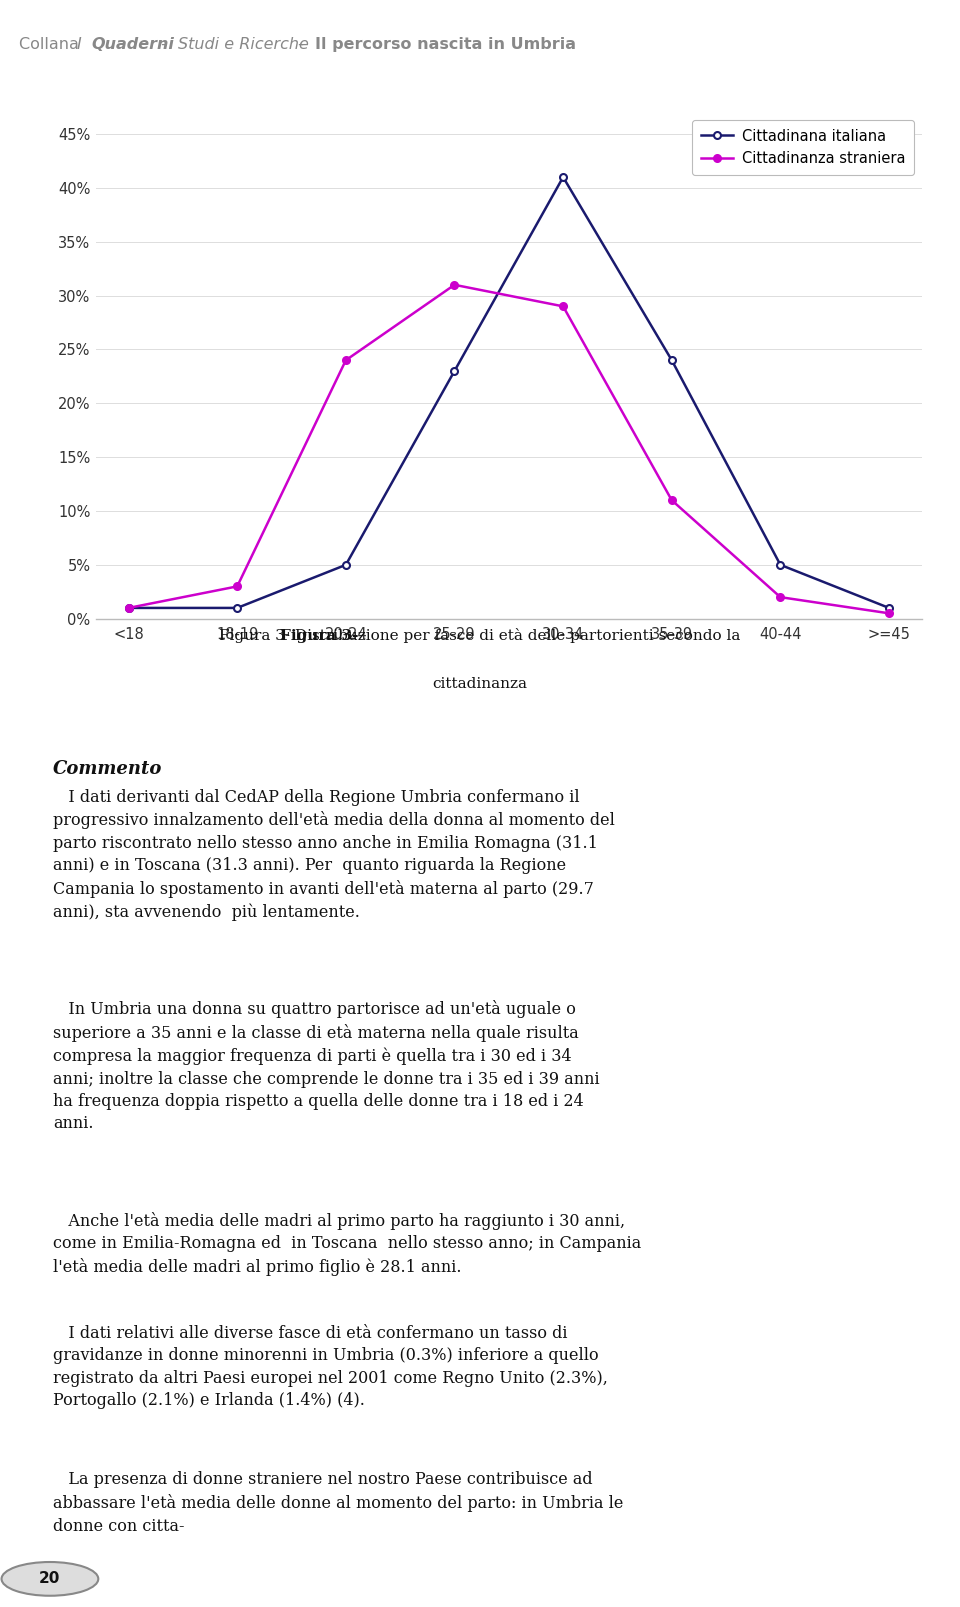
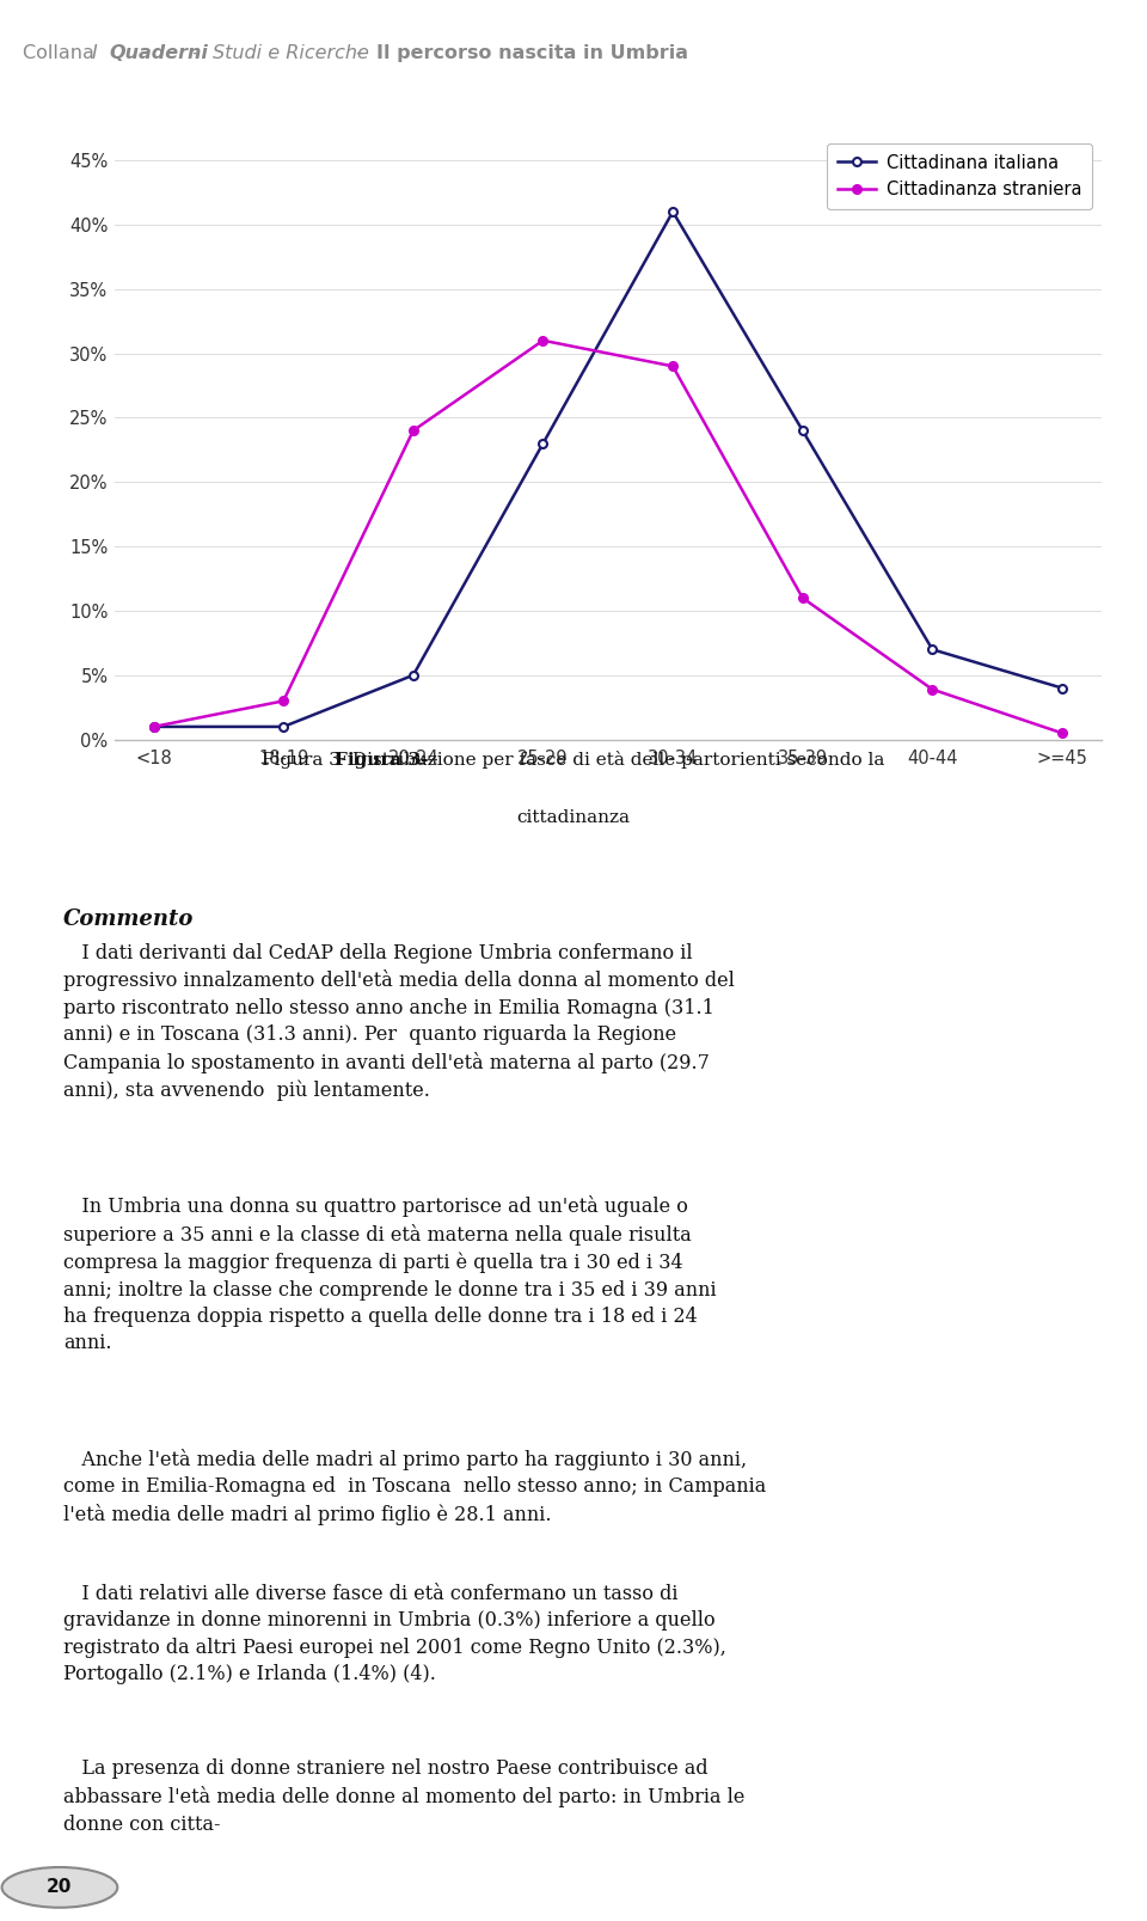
Cittadinana italiana/40-44: 5% -> 7%
Cittadinanza straniera/40-44: 2.0% -> 3.9%
Cittadinana italiana/>=45: 1% -> 4%
